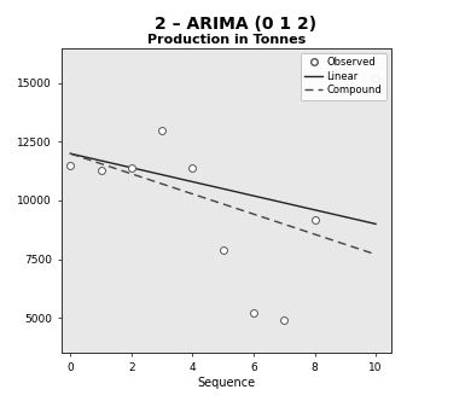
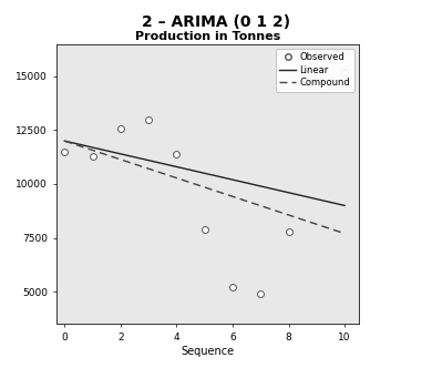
2: 11400 -> 12600
8: 9200 -> 7800
